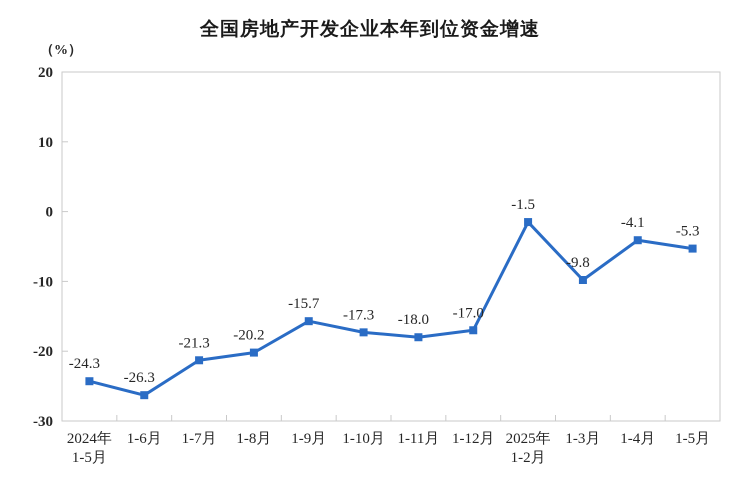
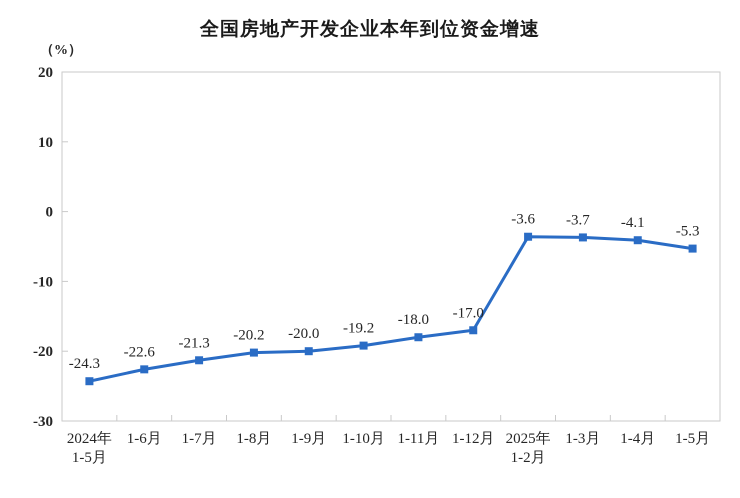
1-6月: -26.3 -> -22.6
1-9月: -15.7 -> -20.0
1-10月: -17.3 -> -19.2
2025年 1-2月: -1.5 -> -3.6
1-3月: -9.8 -> -3.7
